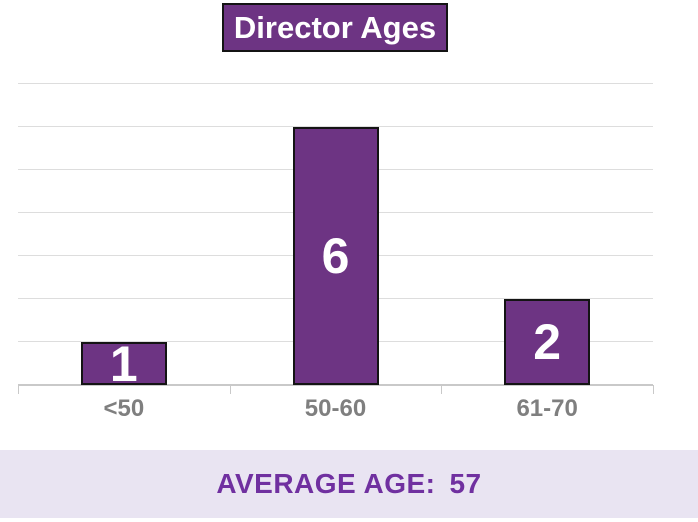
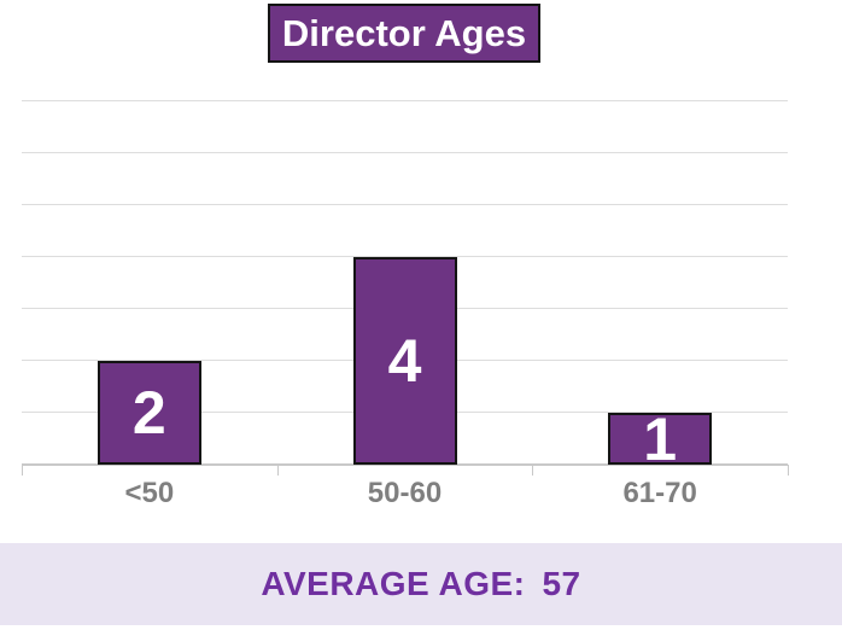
<50: 1 -> 2
50-60: 6 -> 4
61-70: 2 -> 1
